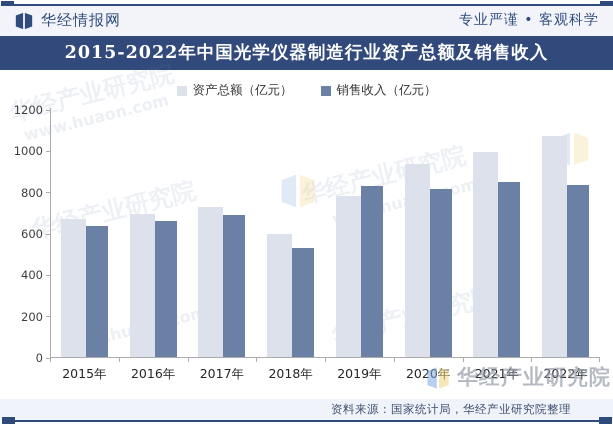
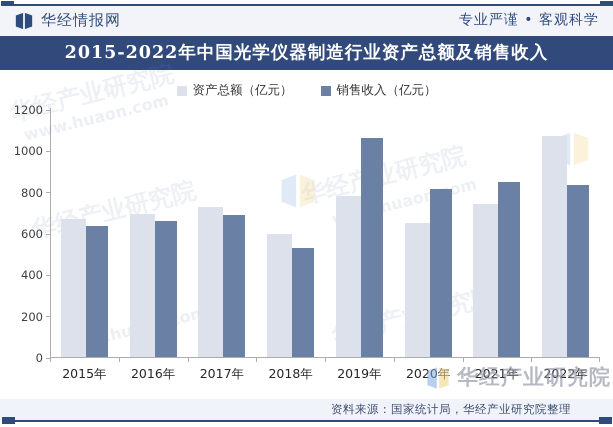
销售收入（亿元）/2019年: 830 -> 1060
资产总额（亿元）/2020年: 930 -> 650
资产总额（亿元）/2021年: 990 -> 740
